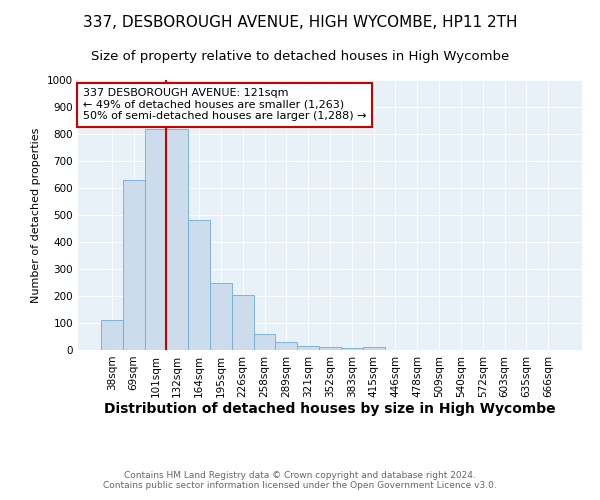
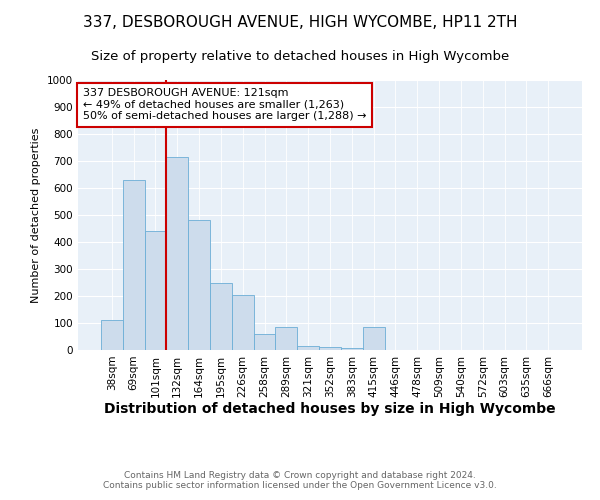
101sqm: 820 -> 440
132sqm: 820 -> 715
289sqm: 28 -> 85
415sqm: 12 -> 85
